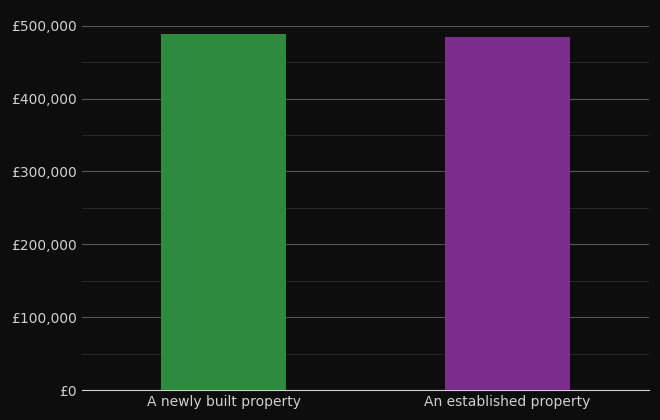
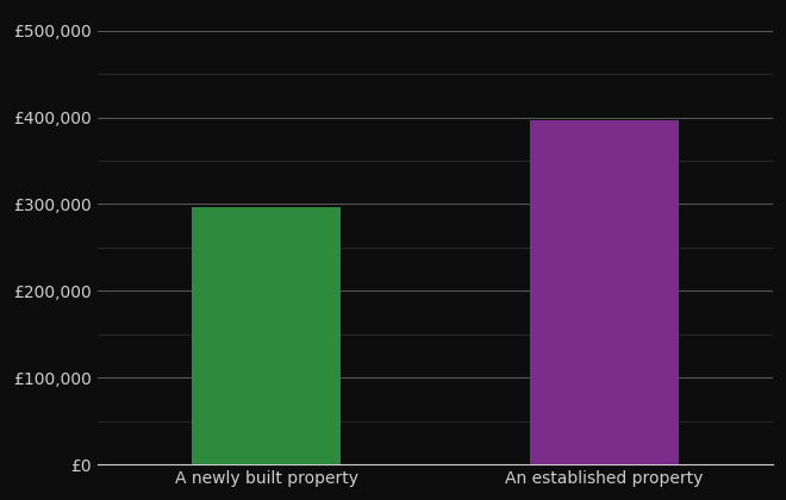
A newly built property: £489,000 -> £296,000
An established property: £484,000 -> £396,000
